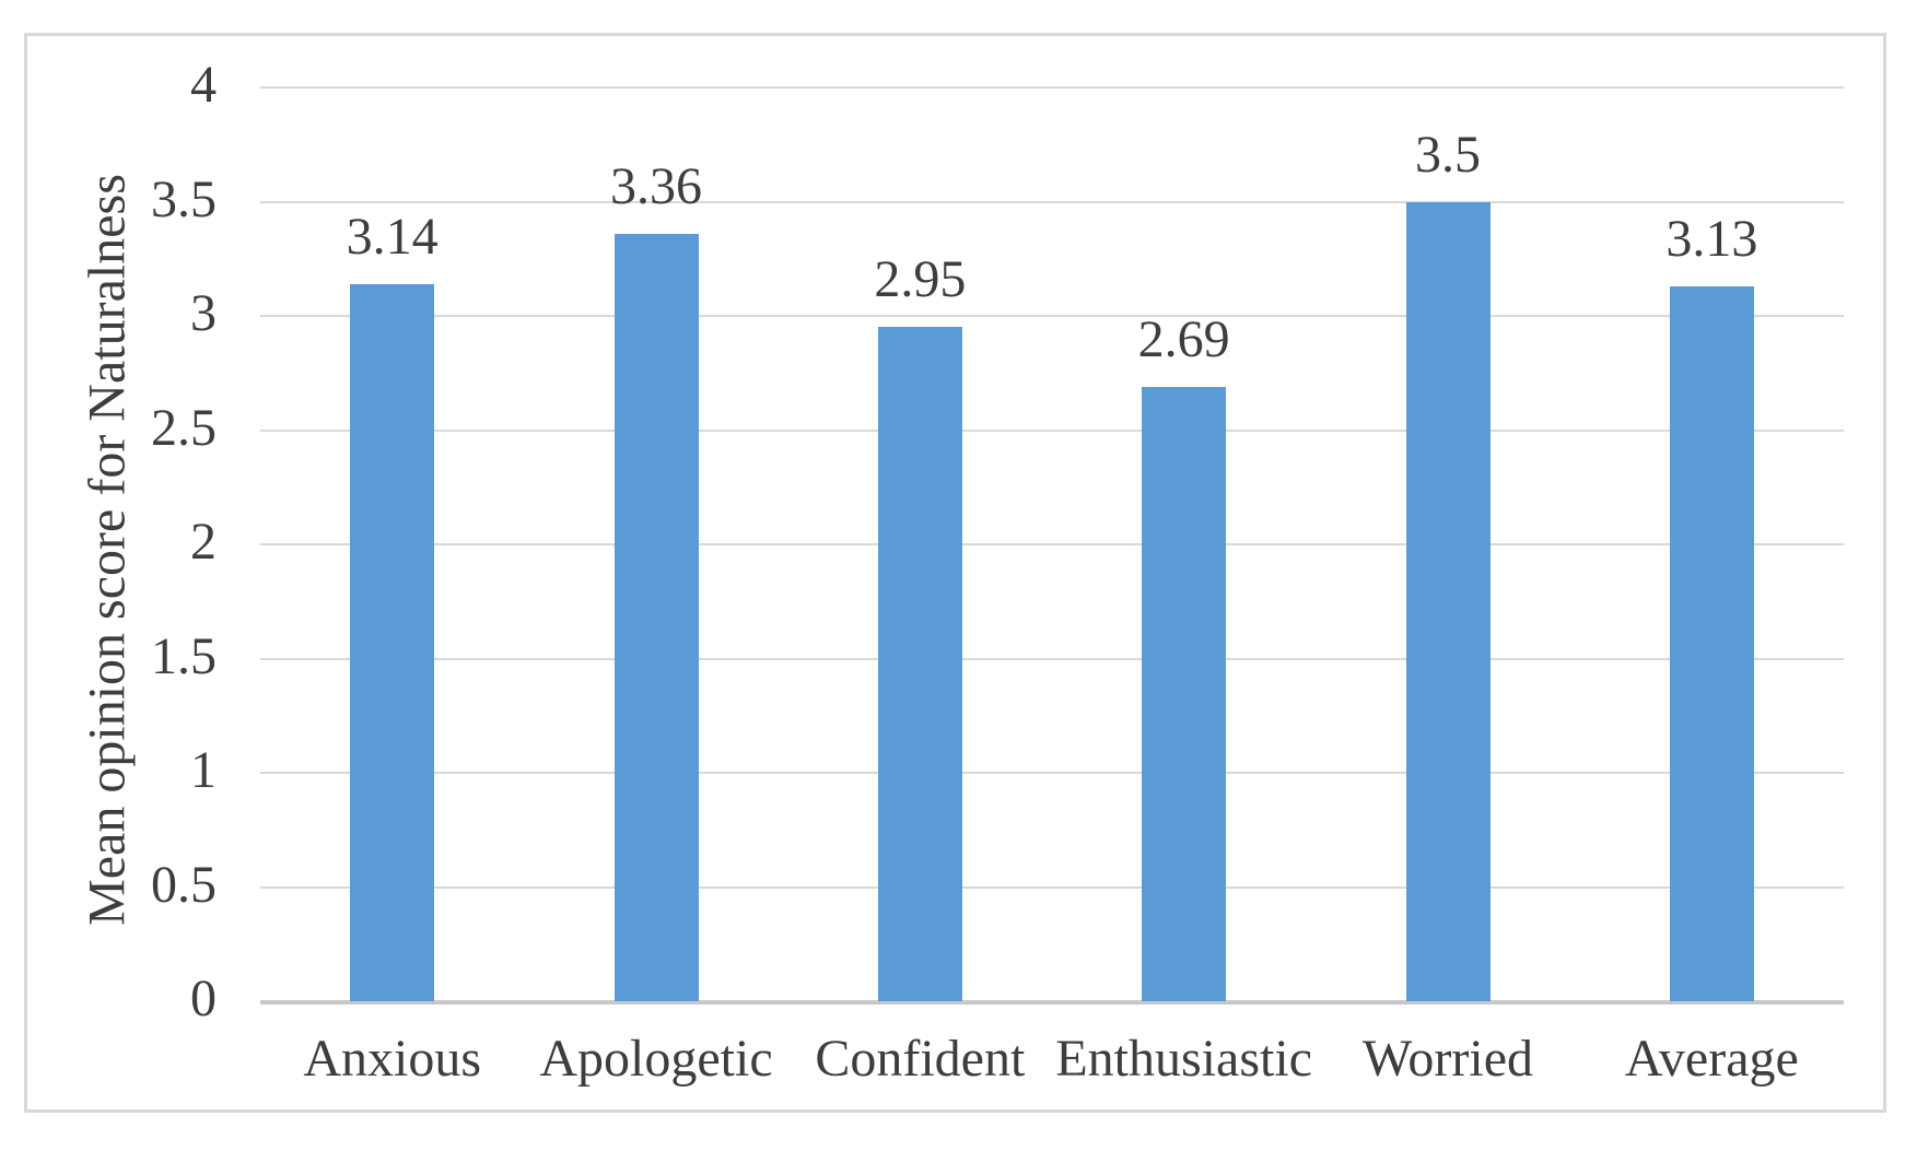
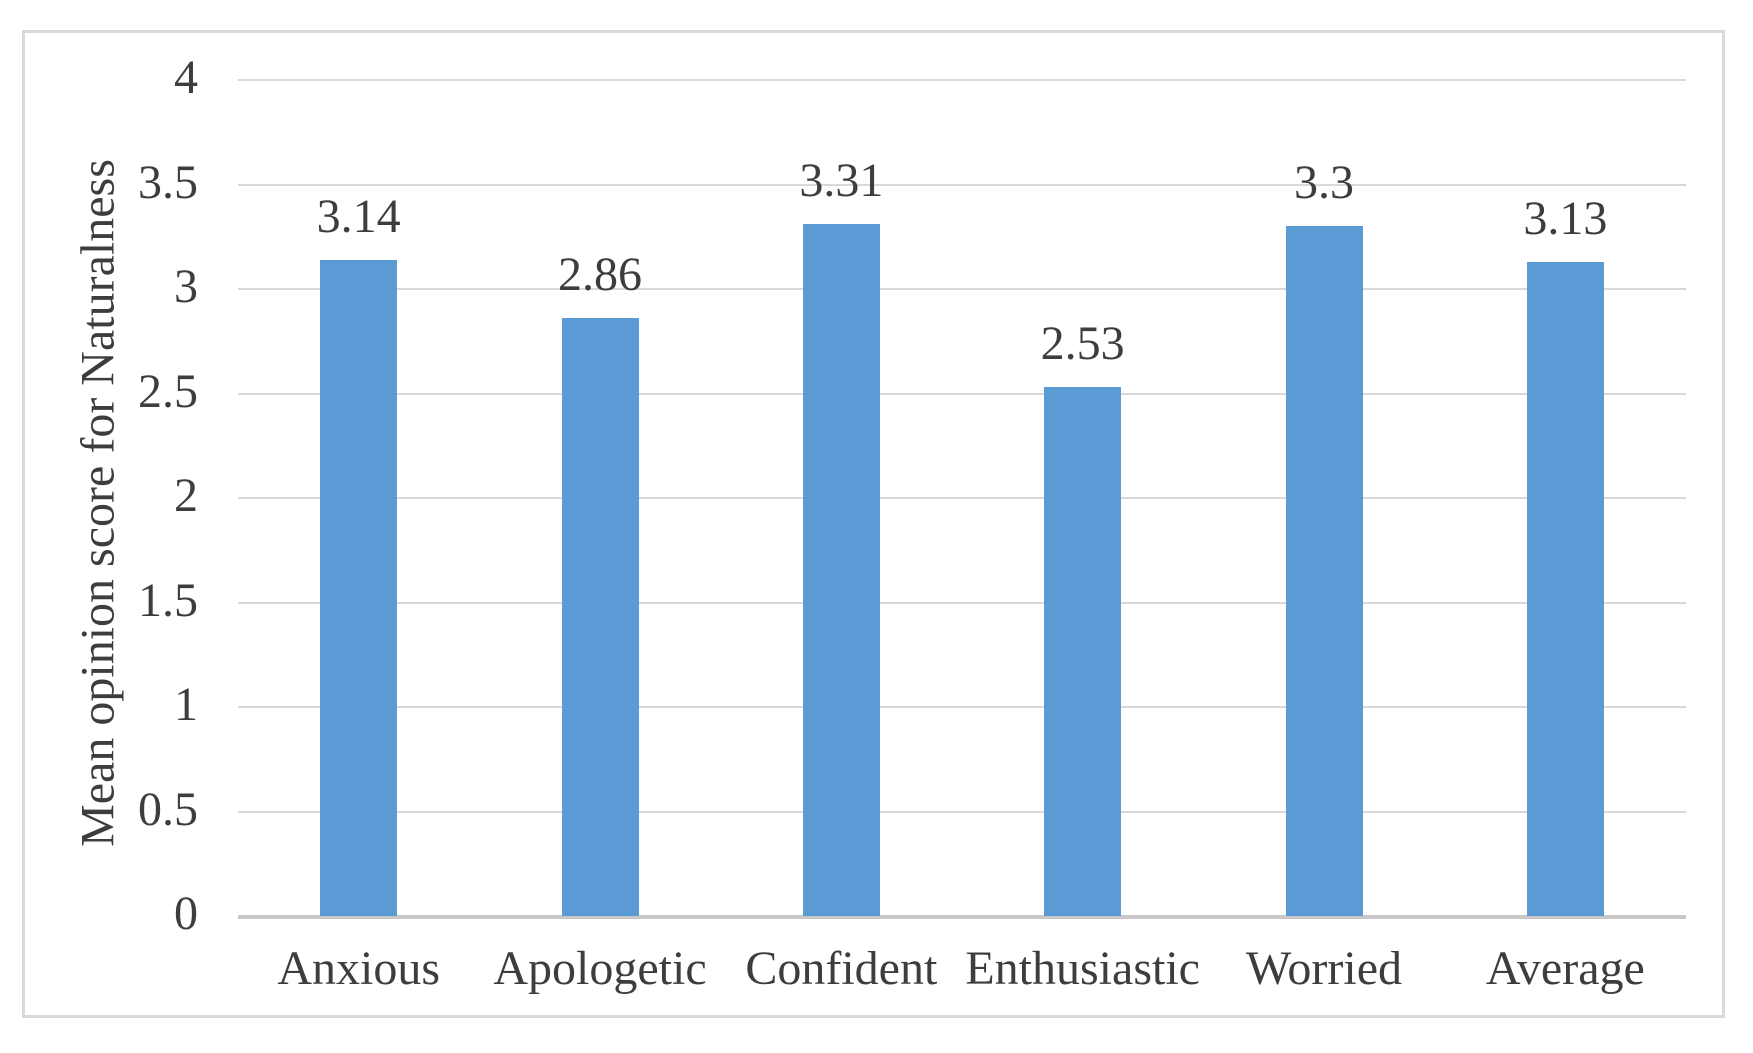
Apologetic: 3.36 -> 2.86
Confident: 2.95 -> 3.31
Enthusiastic: 2.69 -> 2.53
Worried: 3.5 -> 3.3
